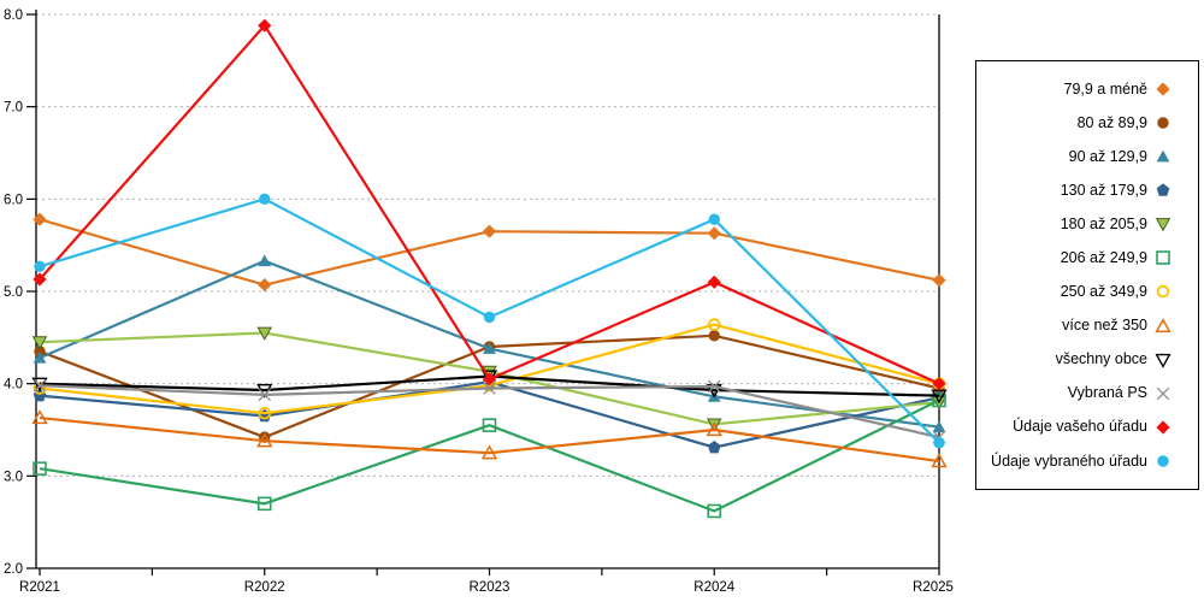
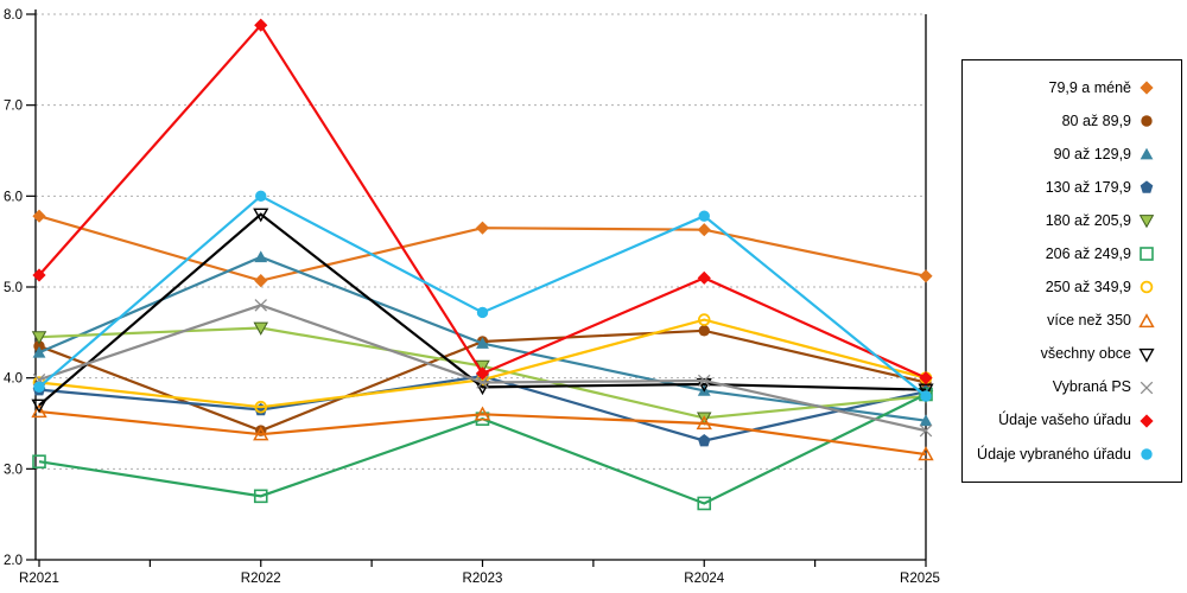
všechny obce/R2021: 4.0 -> 3.7
Údaje vybraného úřadu/R2021: 5.3 -> 3.9
všechny obce/R2022: 3.9 -> 5.8
Vybraná PS/R2022: 3.9 -> 4.8
více než 350/R2023: 3.2 -> 3.6
všechny obce/R2023: 4.1 -> 3.9
Údaje vybraného úřadu/R2025: 3.4 -> 3.8
